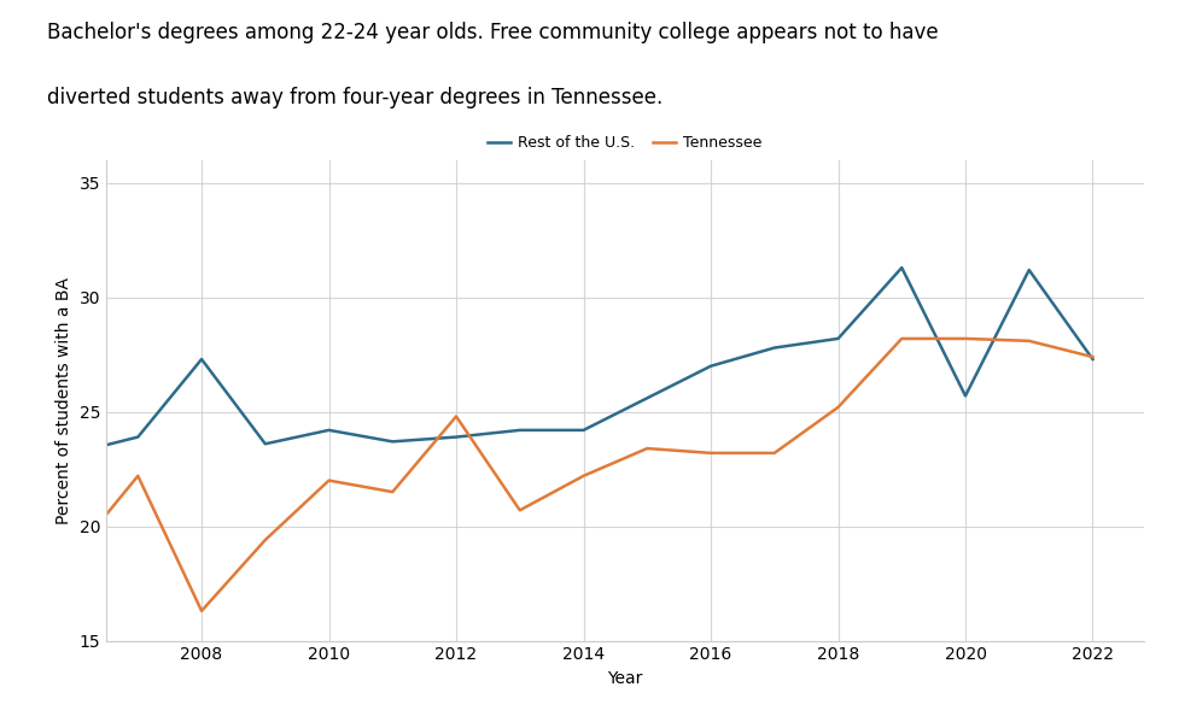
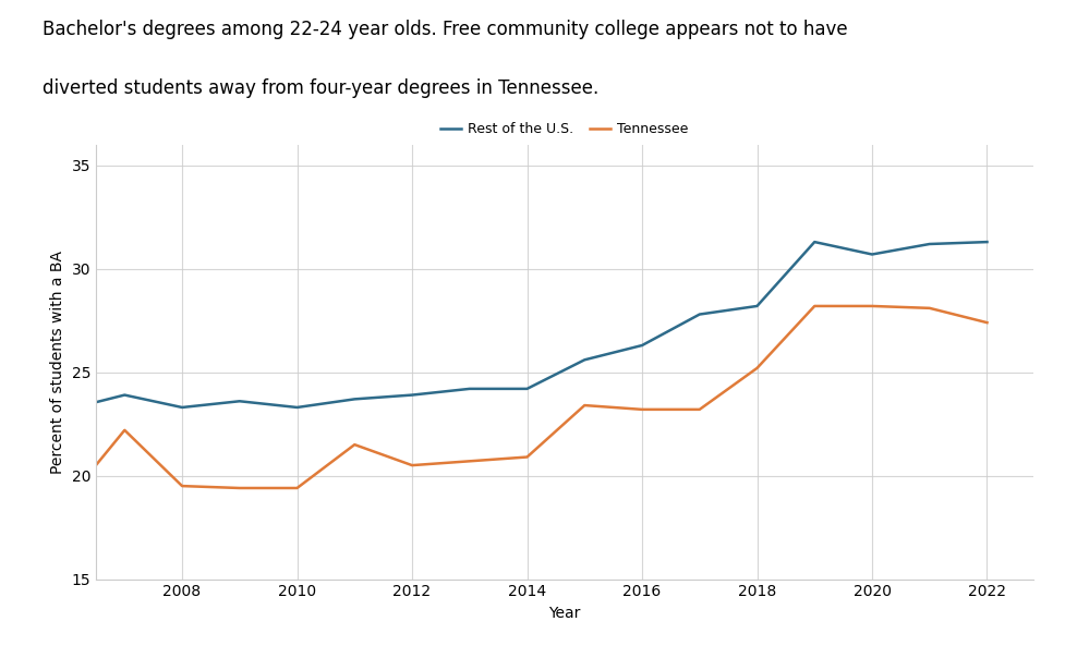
Rest of the U.S./2008: 27.3 -> 23.3
Tennessee/2008: 16.3 -> 19.5
Rest of the U.S./2010: 24.2 -> 23.3
Tennessee/2010: 22.0 -> 19.4
Tennessee/2012: 24.8 -> 20.5
Tennessee/2014: 22.2 -> 20.9
Rest of the U.S./2016: 27.0 -> 26.3
Rest of the U.S./2020: 25.7 -> 30.7
Rest of the U.S./2022: 27.3 -> 31.3
